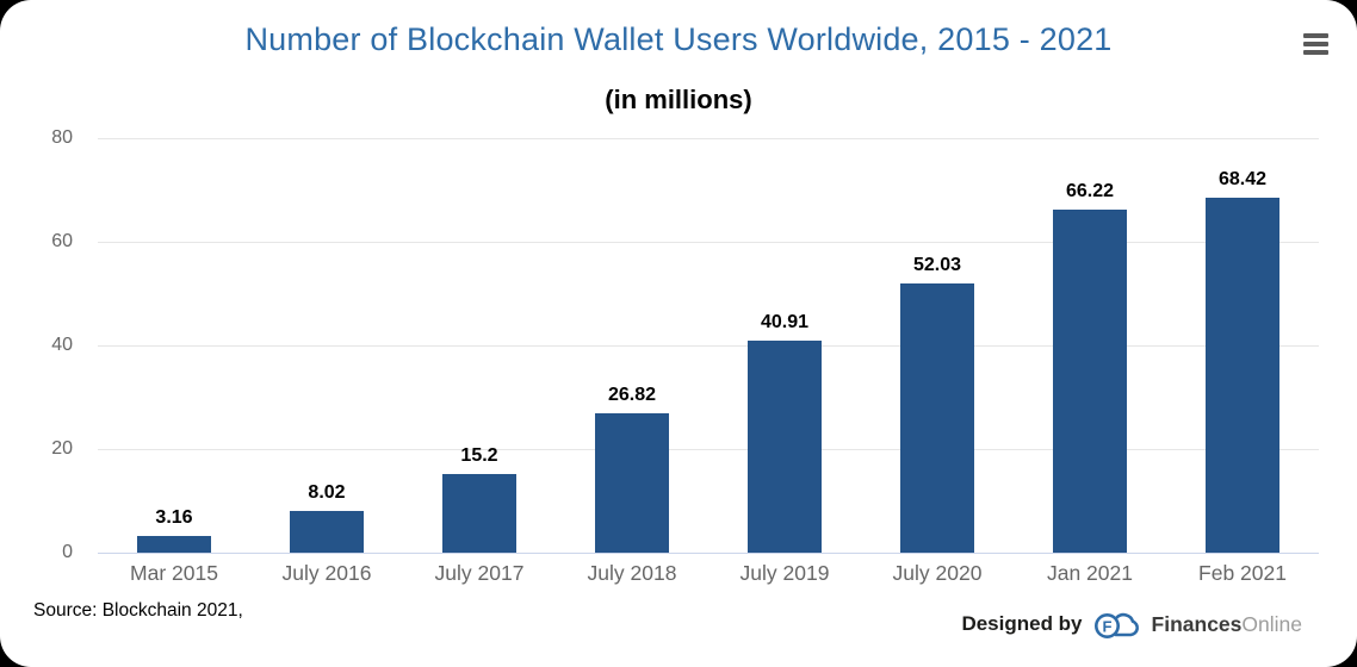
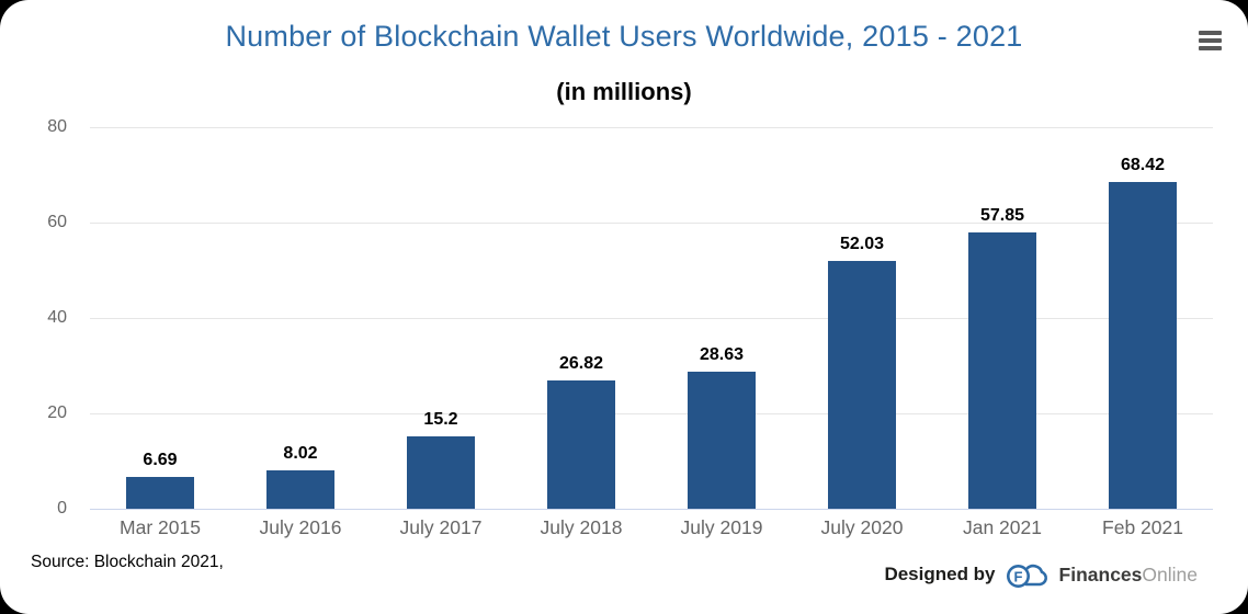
Mar 2015: 3.16 -> 6.69
July 2019: 40.91 -> 28.63
Jan 2021: 66.22 -> 57.85
